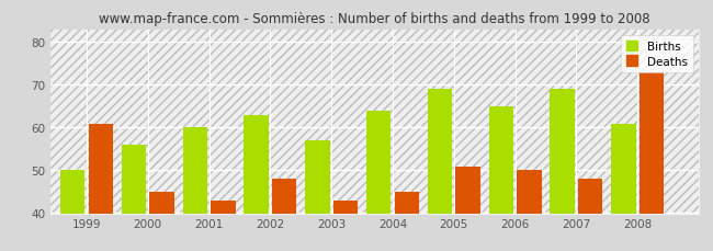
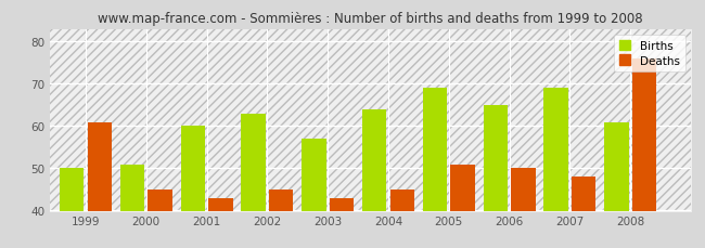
Births/2000: 56 -> 51
Deaths/2002: 48 -> 45
Deaths/2008: 73 -> 76
